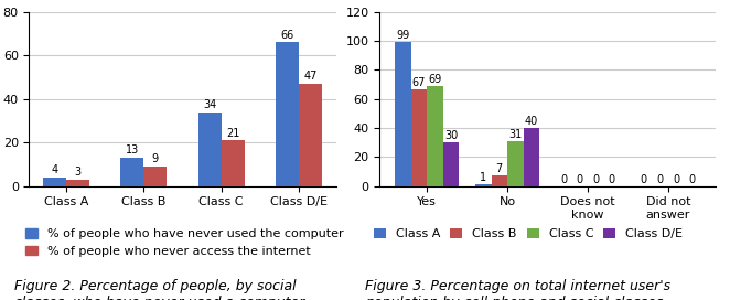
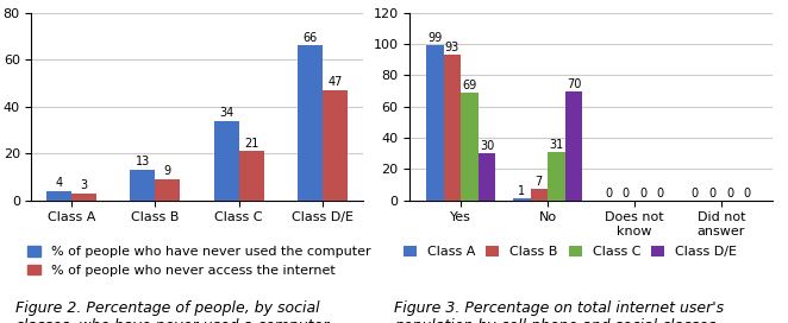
Class B/Yes: 67 -> 93
Class D/E/No: 40 -> 70
